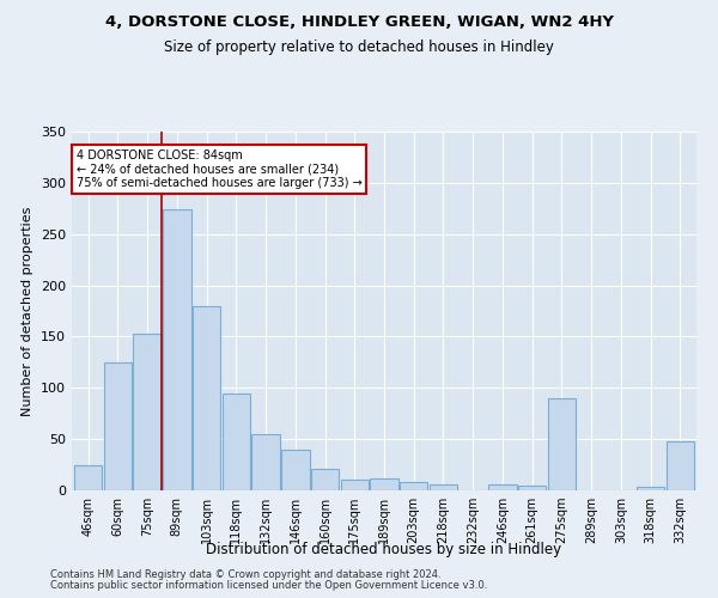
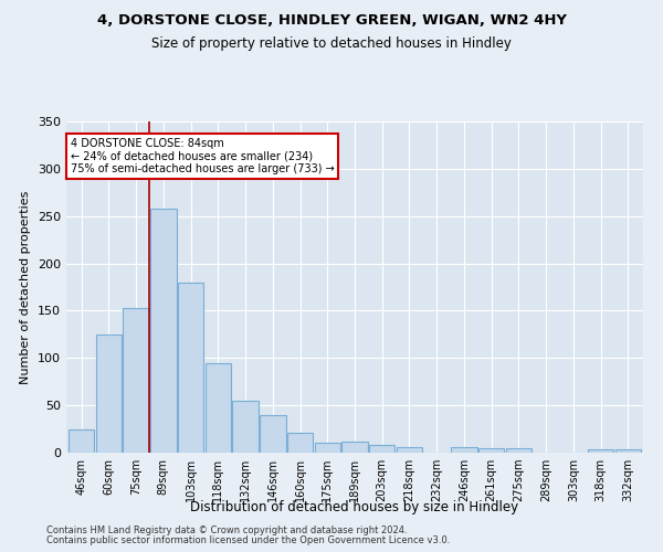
89sqm: 274 -> 258
275sqm: 90 -> 5
332sqm: 48 -> 3
